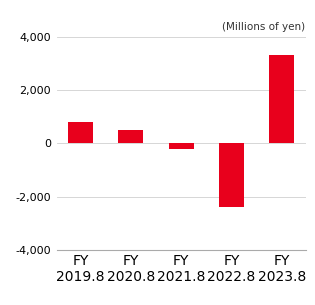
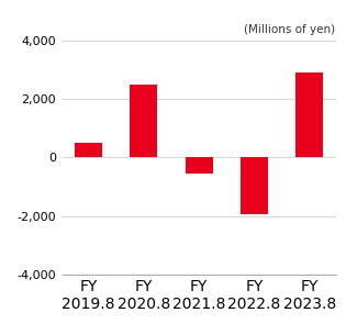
FY 2019.8: 800 -> 500
FY 2020.8: 500 -> 2,500
FY 2021.8: -230 -> -550
FY 2022.8: -2,400 -> -1,950
FY 2023.8: 3,300 -> 2,900
